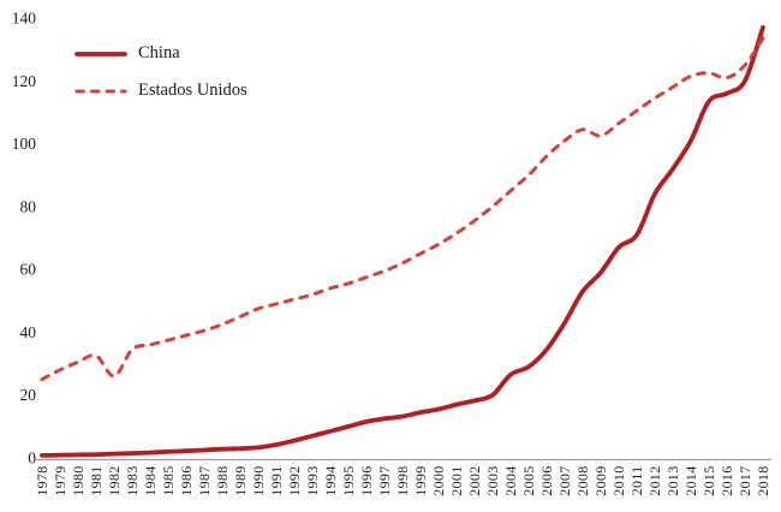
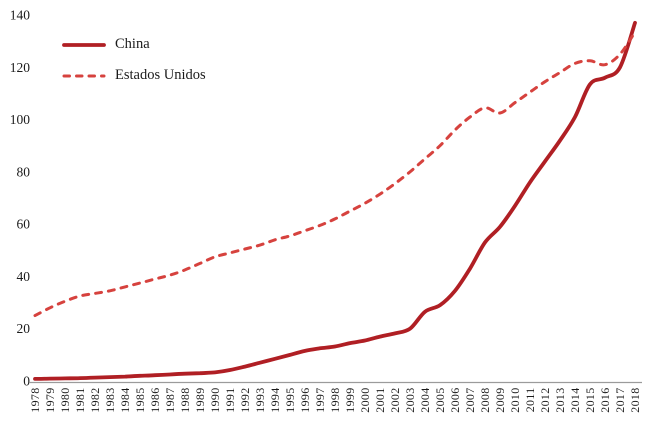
Estados Unidos/1982: 26 -> 34
China/2011: 71 -> 76
